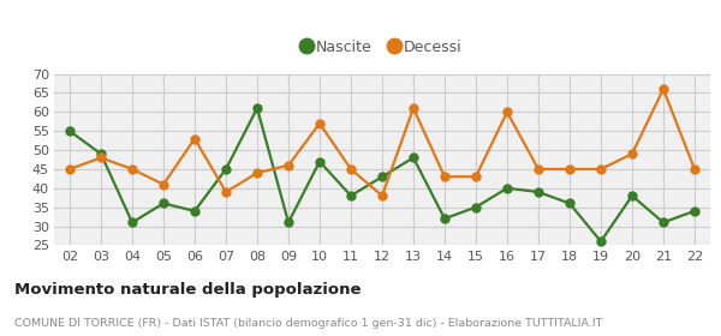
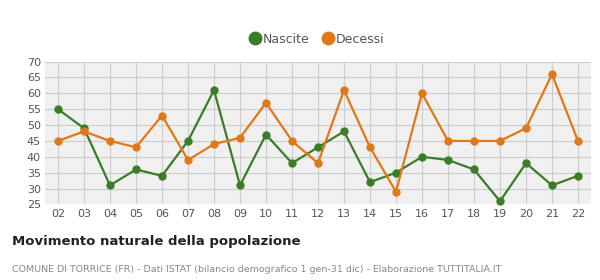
Decessi/05: 41 -> 43
Decessi/15: 43 -> 29
